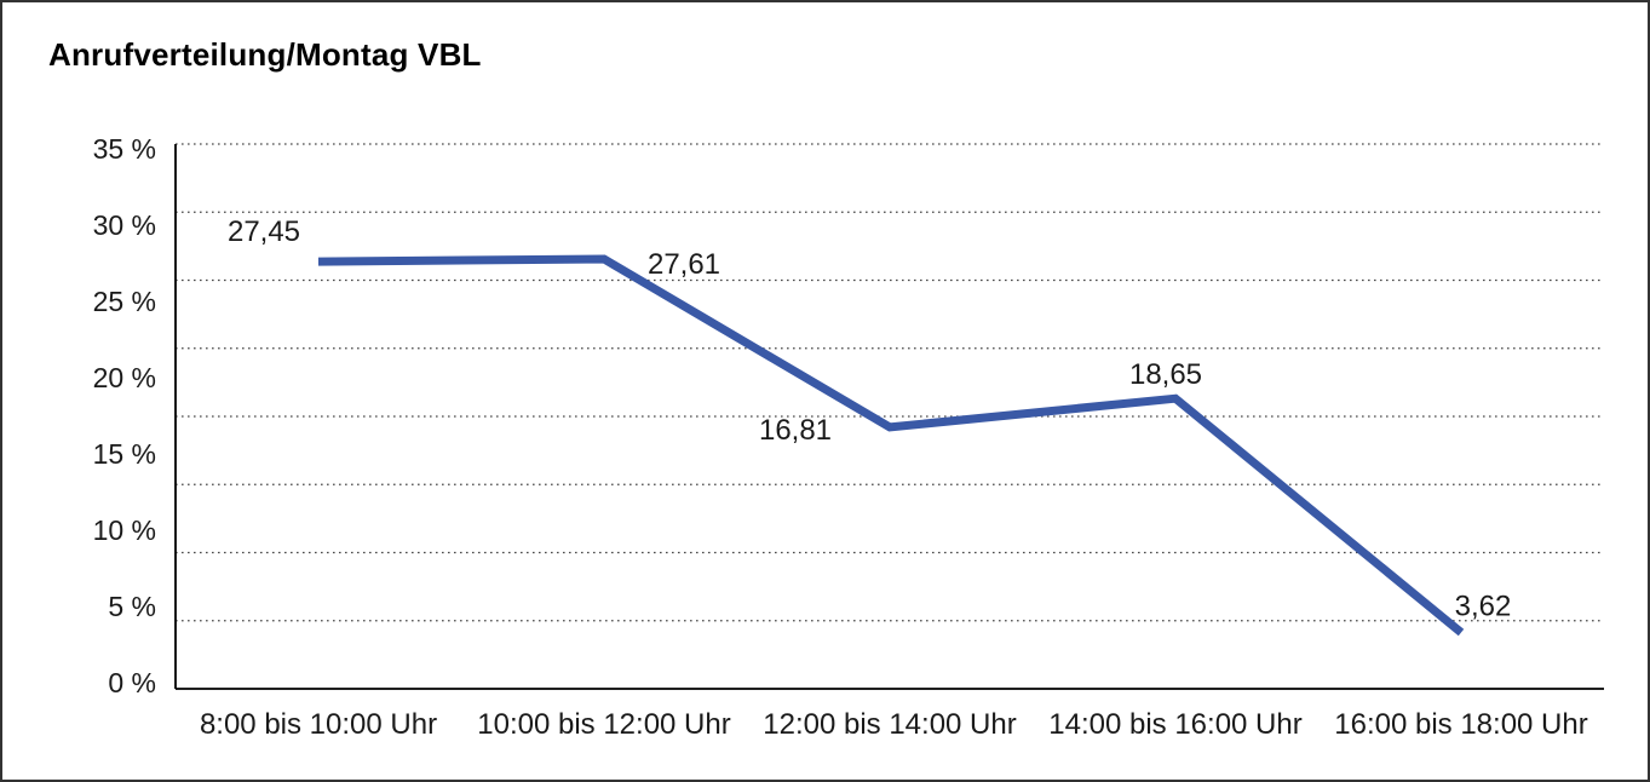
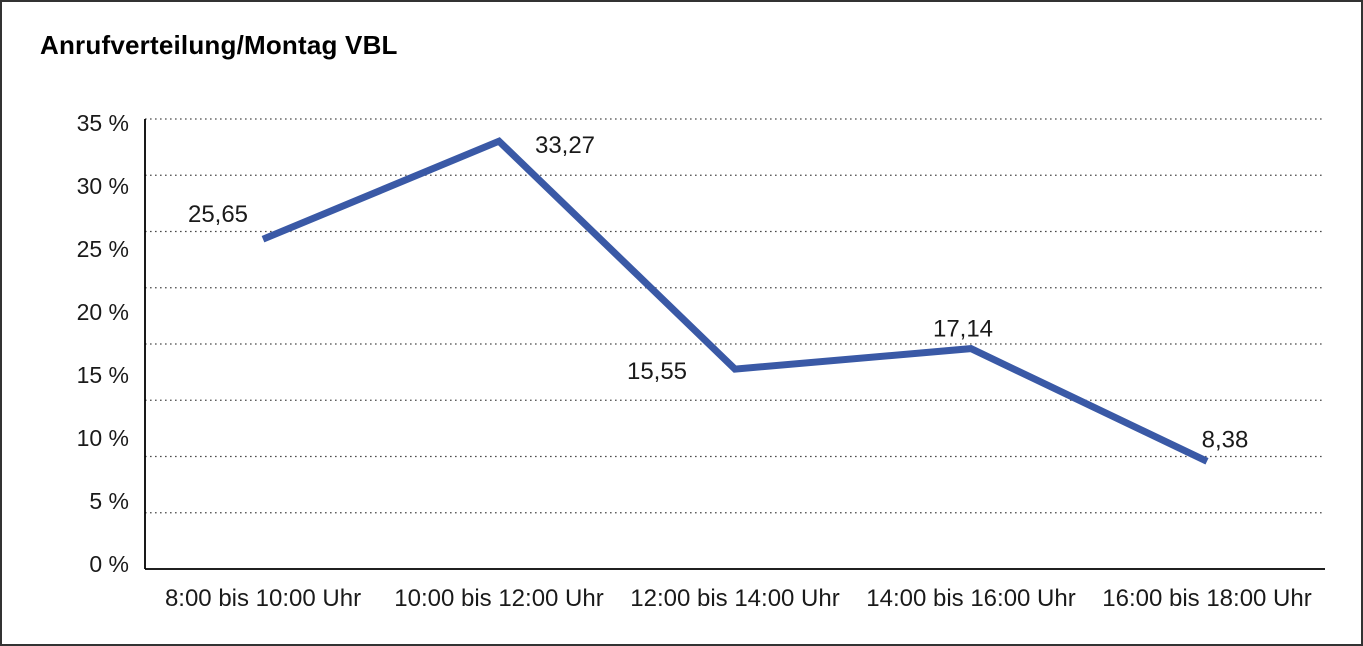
8:00 bis 10:00 Uhr: 27,45 -> 25,65
10:00 bis 12:00 Uhr: 27,61 -> 33,27
12:00 bis 14:00 Uhr: 16,81 -> 15,55
14:00 bis 16:00 Uhr: 18,65 -> 17,14
16:00 bis 18:00 Uhr: 3,62 -> 8,38
